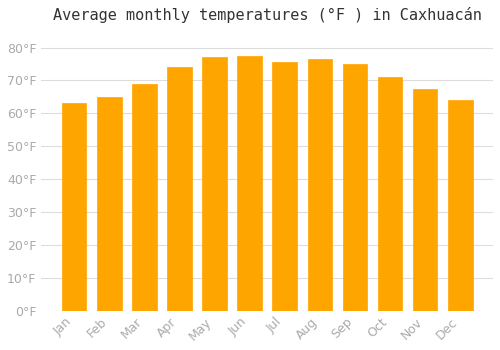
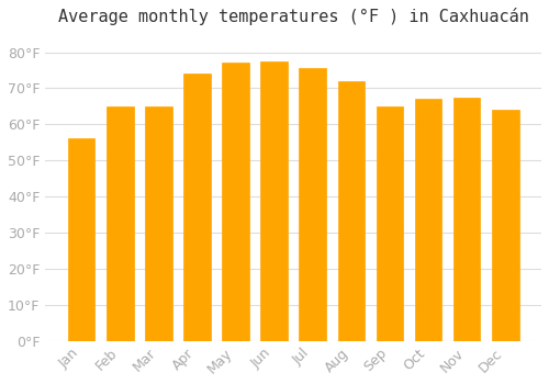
Jan: 63.0°F -> 56.0°F
Mar: 69.0°F -> 65.0°F
Aug: 76.5°F -> 72.0°F
Sep: 75.0°F -> 65.0°F
Oct: 71.0°F -> 67.0°F
